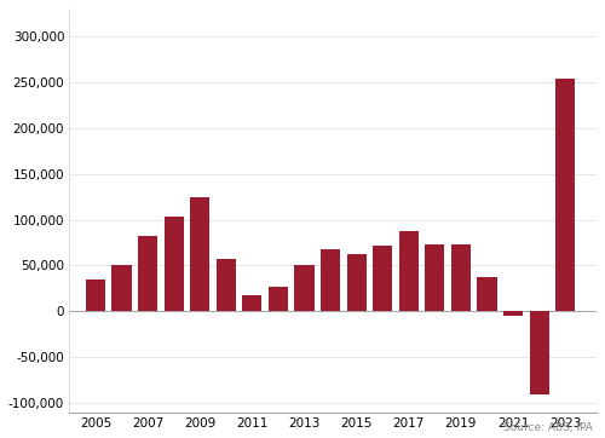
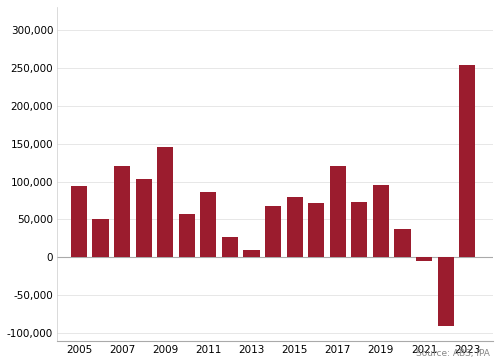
2005: 35,000 -> 94,000
2007: 82,000 -> 120,000
2009: 125,000 -> 146,000
2011: 18,000 -> 86,000
2013: 50,000 -> 10,000
2015: 63,000 -> 80,000
2017: 88,000 -> 120,000
2019: 73,000 -> 96,000
